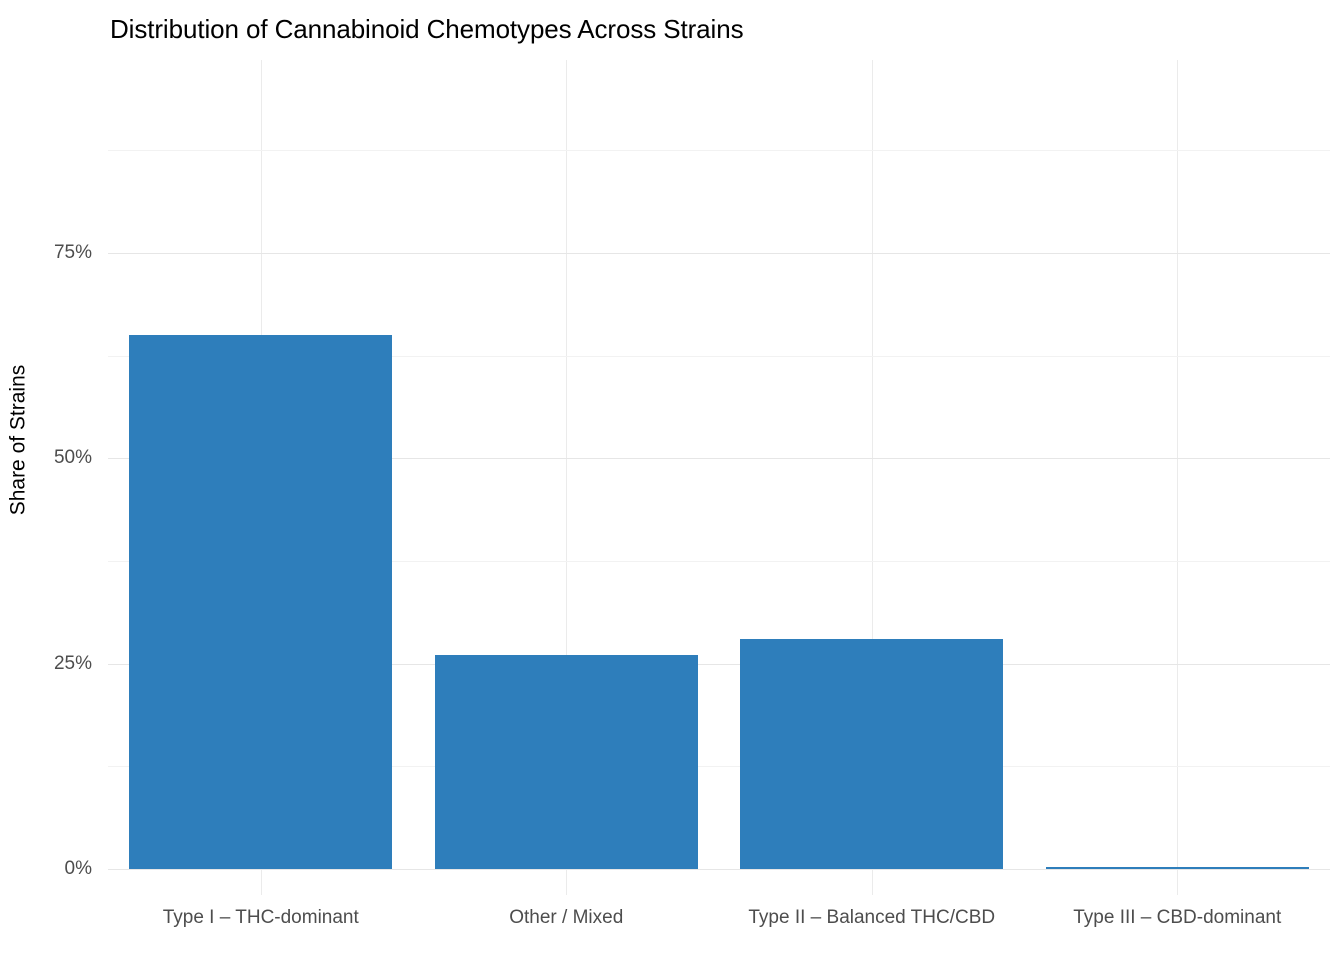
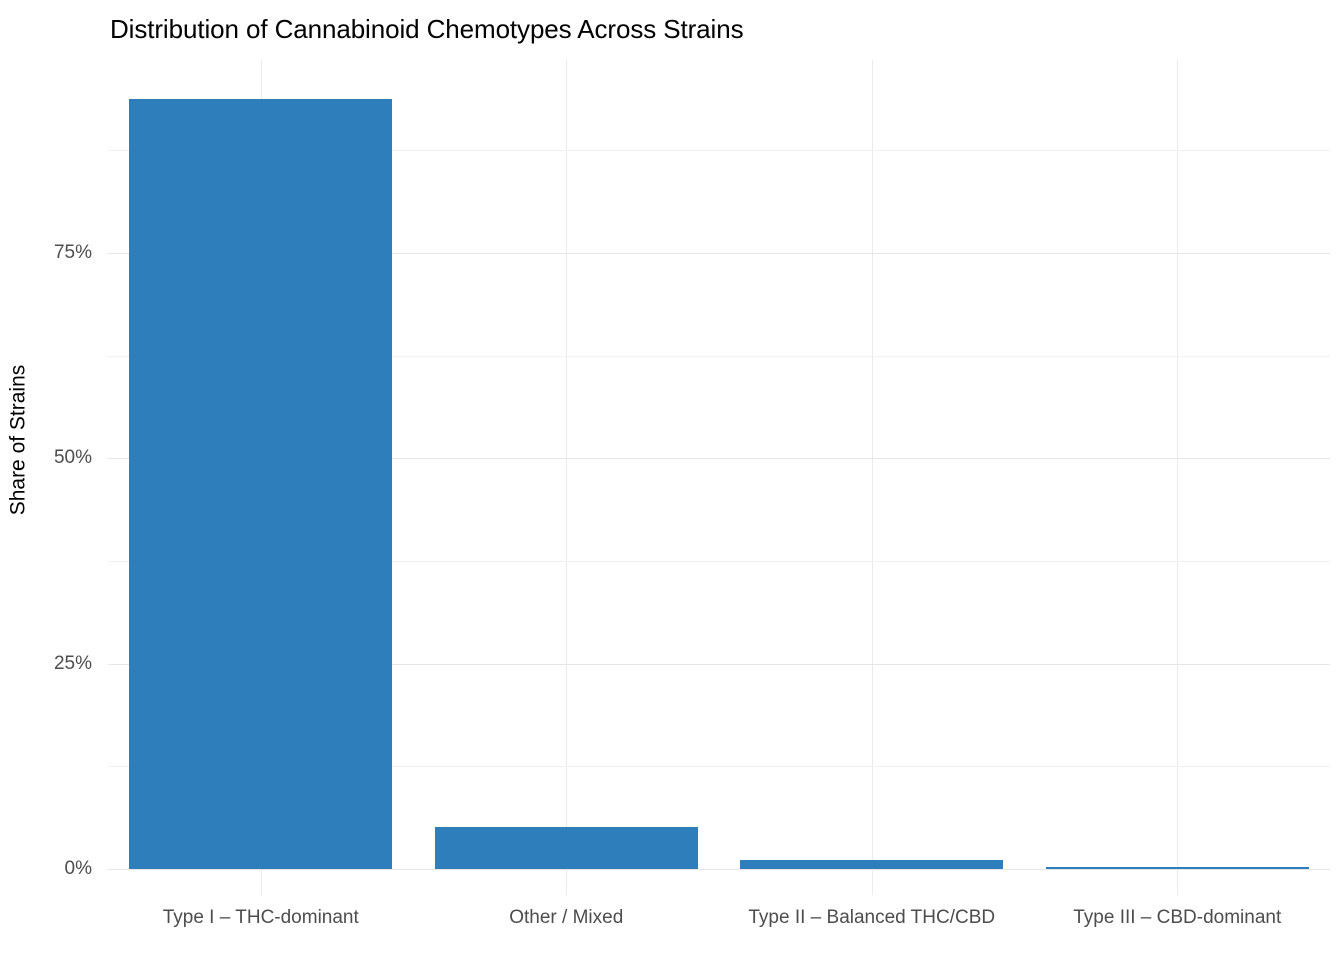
Type I – THC-dominant: 65% -> 94%
Other / Mixed: 26% -> 5%
Type II – Balanced THC/CBD: 28% -> 1%
